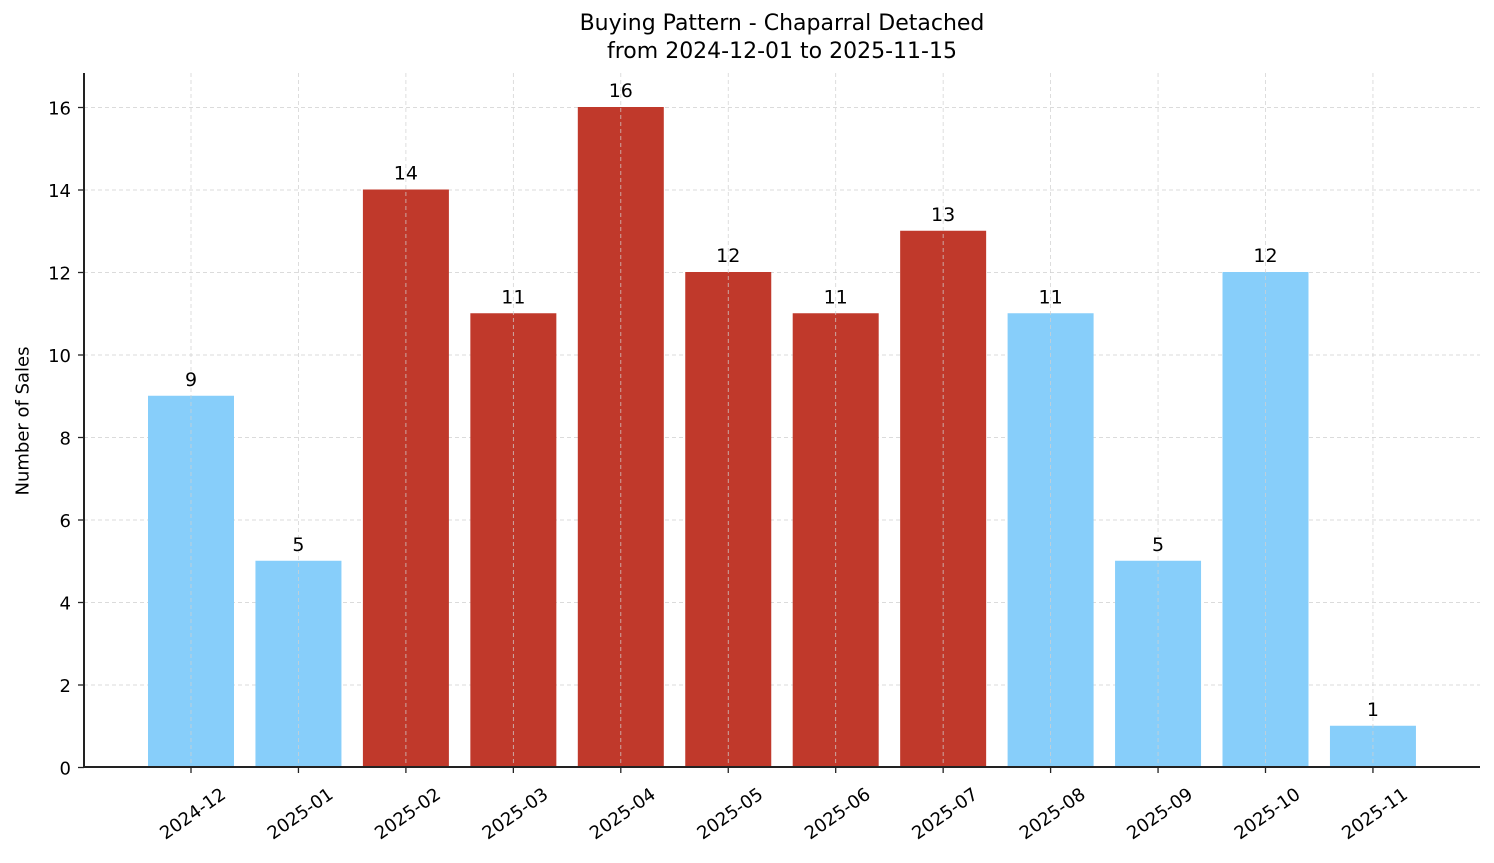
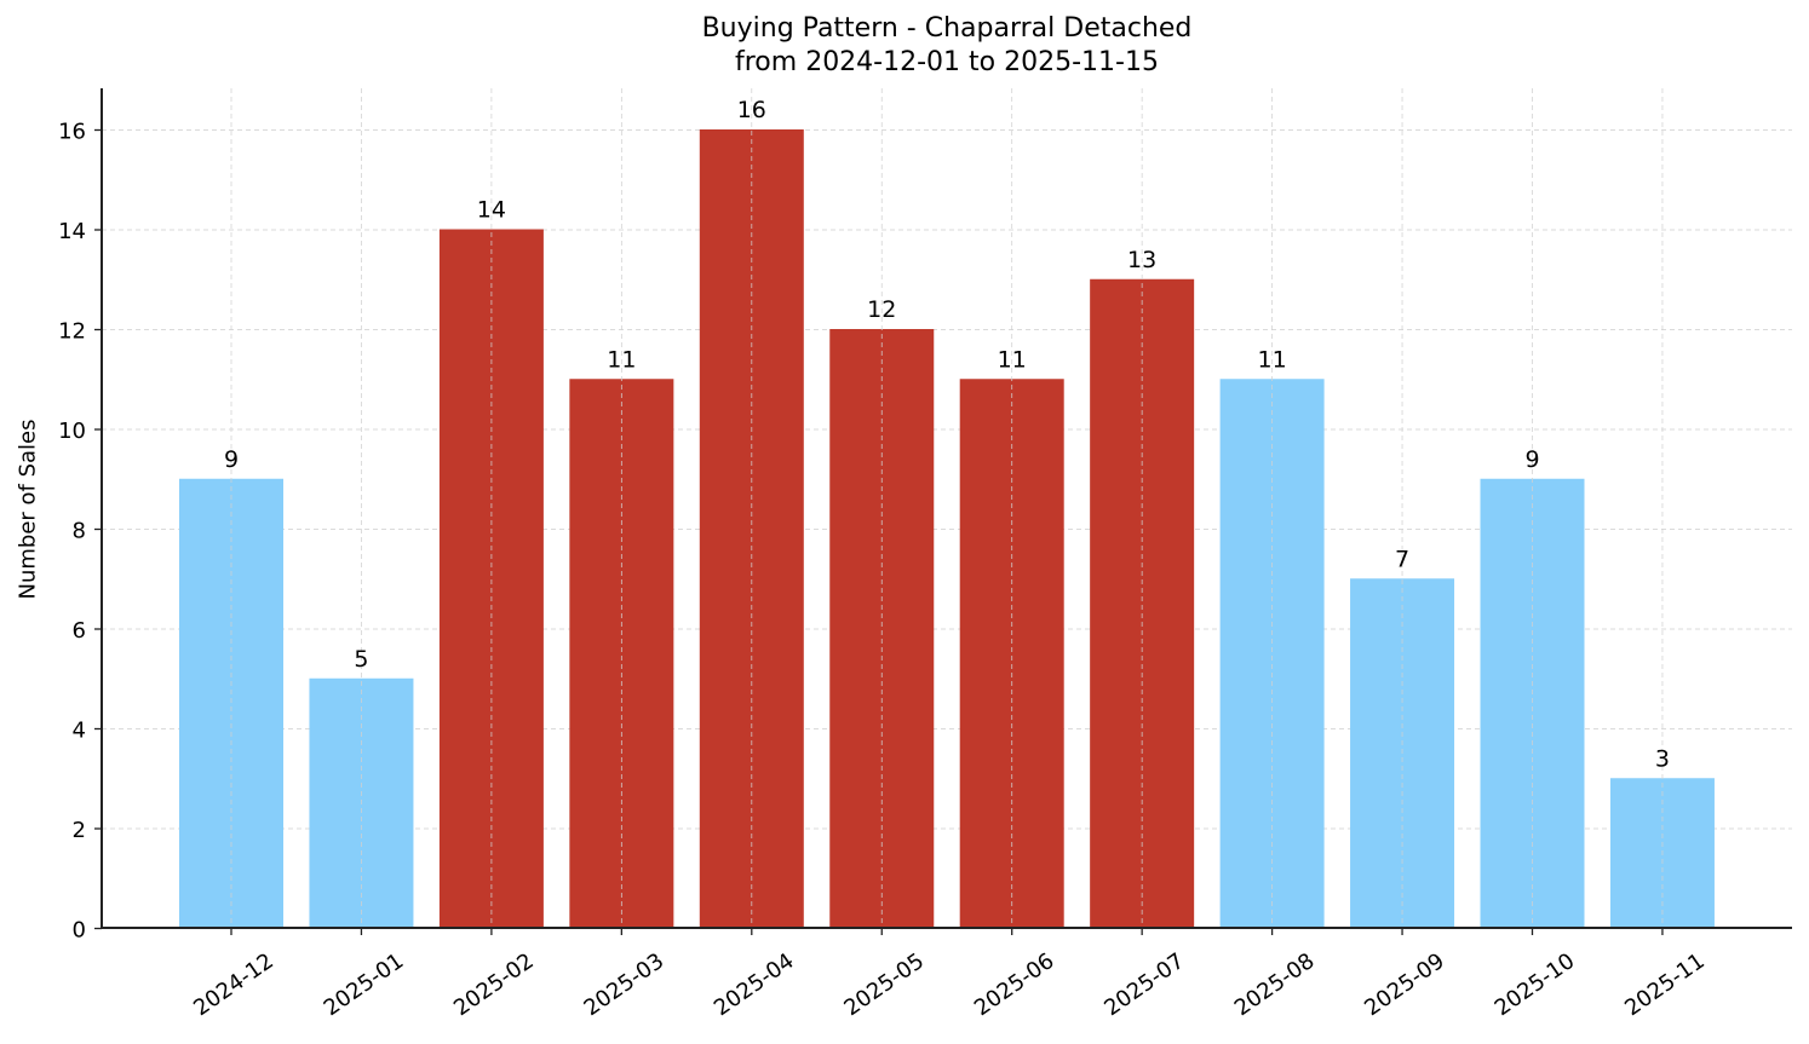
2025-09: 5 -> 7
2025-10: 12 -> 9
2025-11: 1 -> 3
